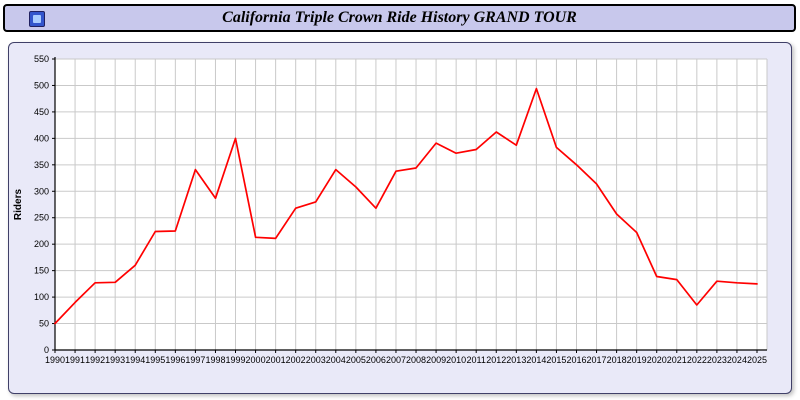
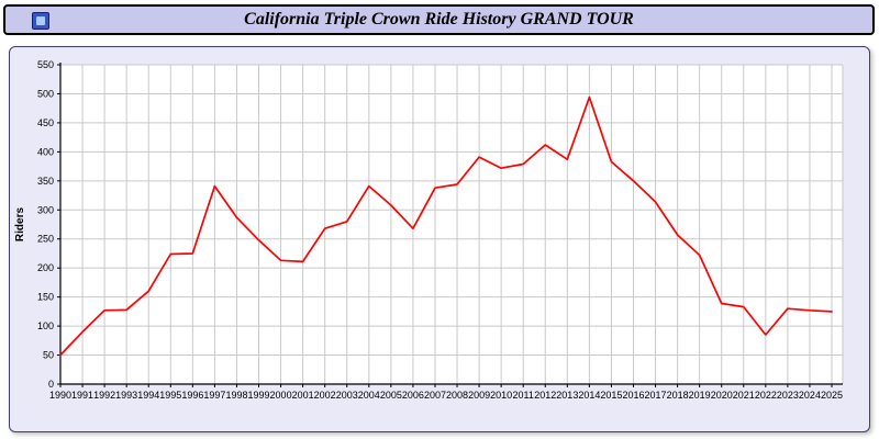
1999: 400 -> 250
